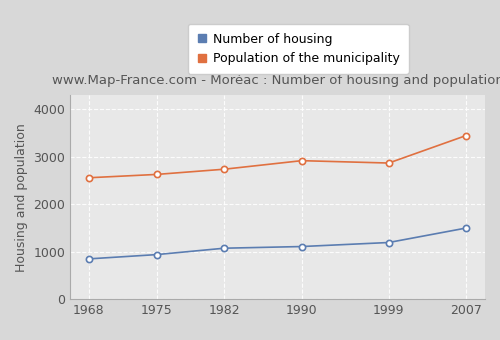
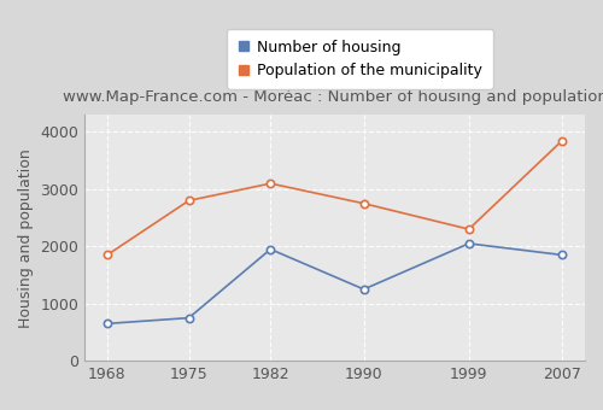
Number of housing/1968: 850 -> 650
Population of the municipality/1968: 2560 -> 1850
Number of housing/1975: 940 -> 750
Population of the municipality/1975: 2630 -> 2800
Number of housing/1982: 1080 -> 1950
Population of the municipality/1982: 2740 -> 3100
Number of housing/1990: 1110 -> 1250
Population of the municipality/1990: 2920 -> 2750
Number of housing/1999: 1200 -> 2050
Population of the municipality/1999: 2870 -> 2300
Number of housing/2007: 1500 -> 1850
Population of the municipality/2007: 3450 -> 3850
